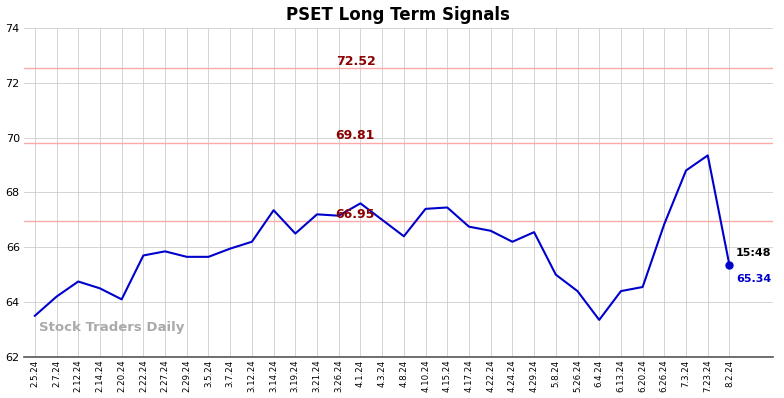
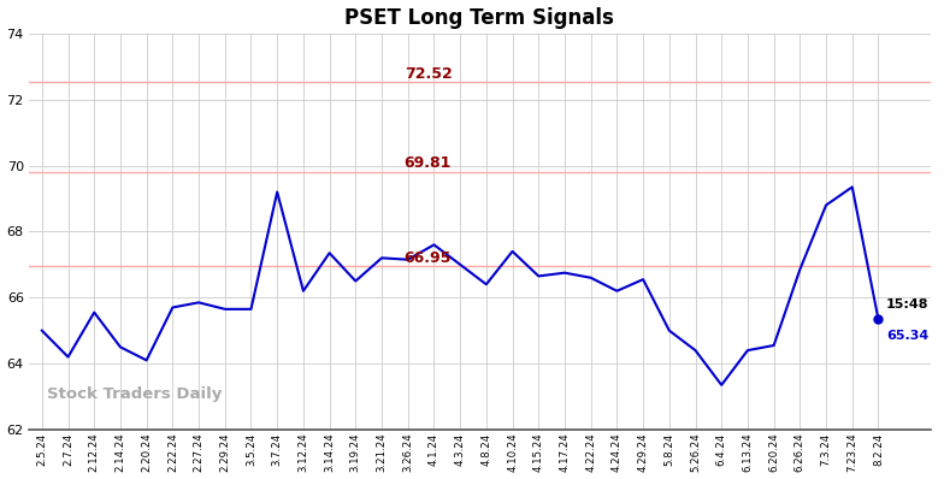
2.5.24: 63.50 -> 65.00
2.12.24: 64.75 -> 65.55
3.7.24: 65.95 -> 69.20
4.15.24: 67.45 -> 66.65
